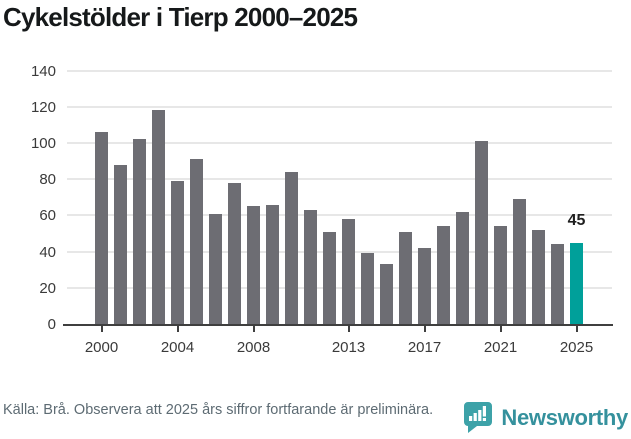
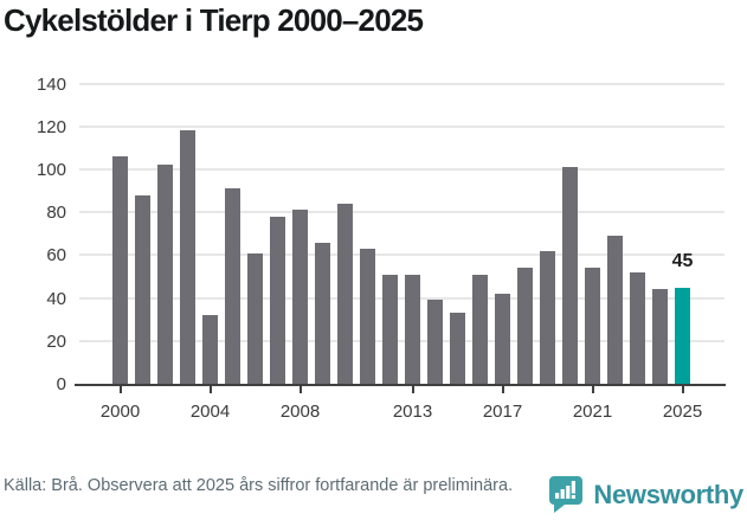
2004: 79 -> 32
2008: 65 -> 81
2013: 58 -> 51
